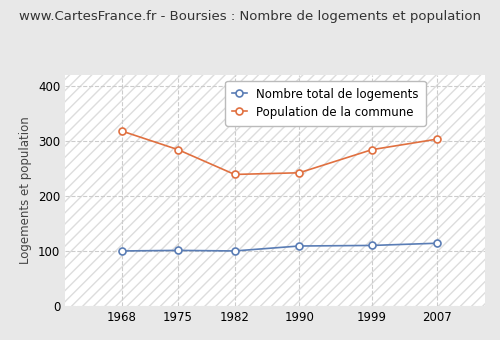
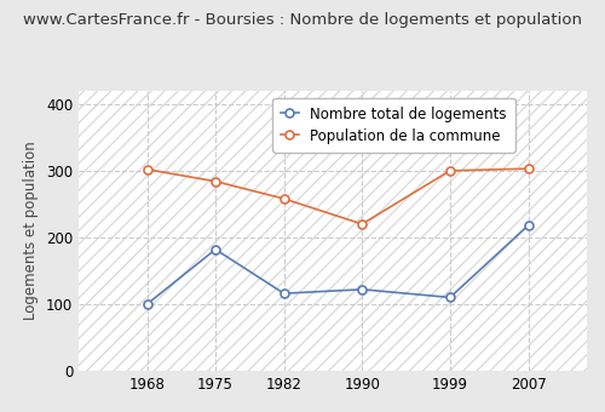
Population de la commune/1968: 318 -> 302
Nombre total de logements/1975: 101 -> 182
Nombre total de logements/1982: 100 -> 116
Population de la commune/1982: 239 -> 258
Nombre total de logements/1990: 109 -> 122
Population de la commune/1990: 242 -> 220
Population de la commune/1999: 284 -> 300
Nombre total de logements/2007: 114 -> 218
